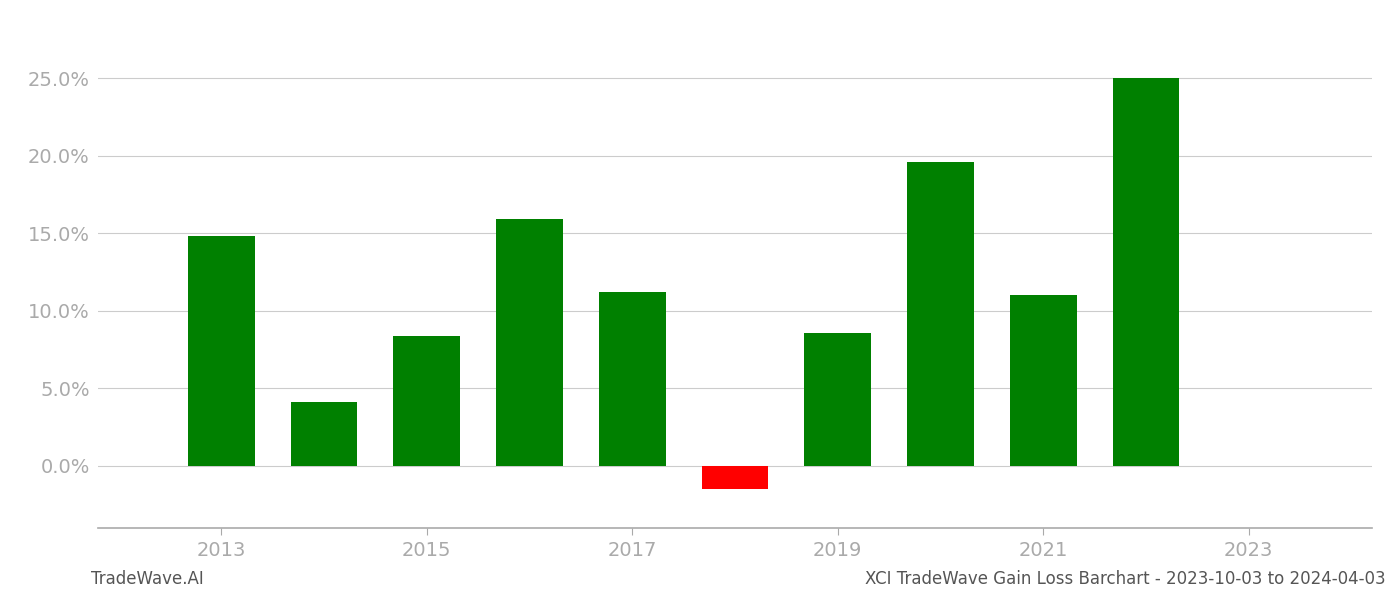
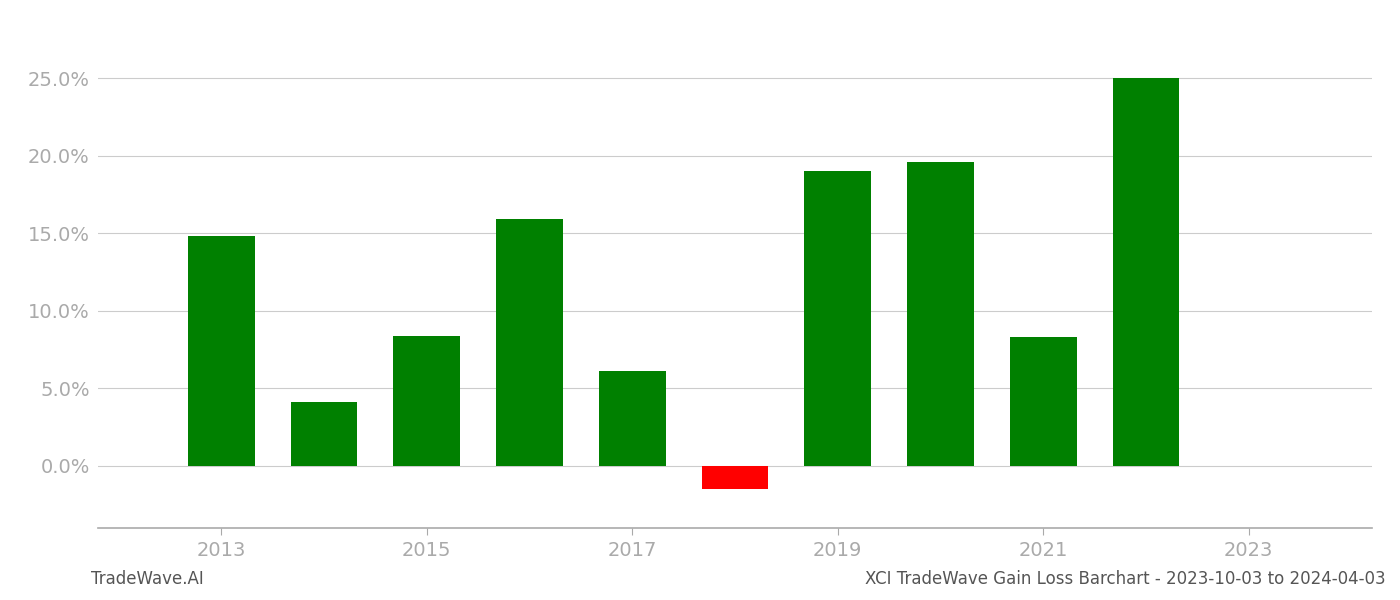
2017: 11.2% -> 6.1%
2019: 8.6% -> 19.0%
2021: 11.0% -> 8.3%
